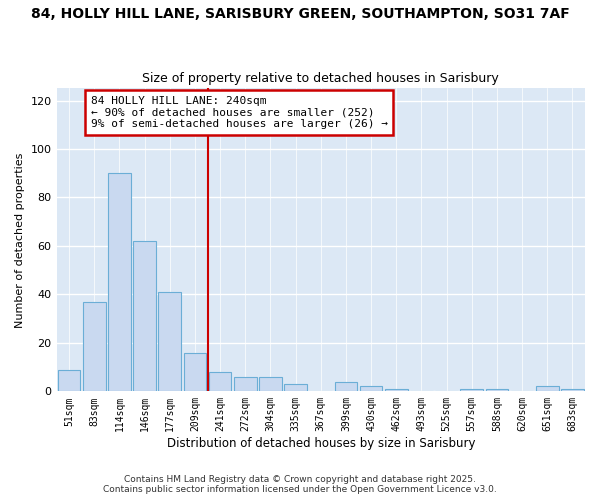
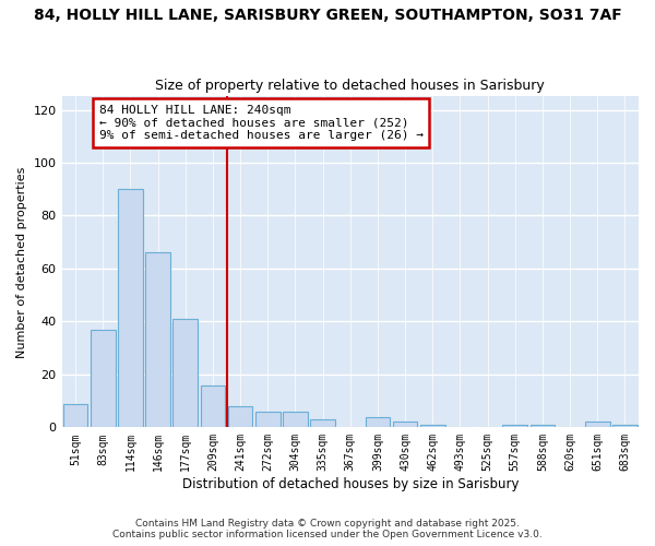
146sqm: 62 -> 66
